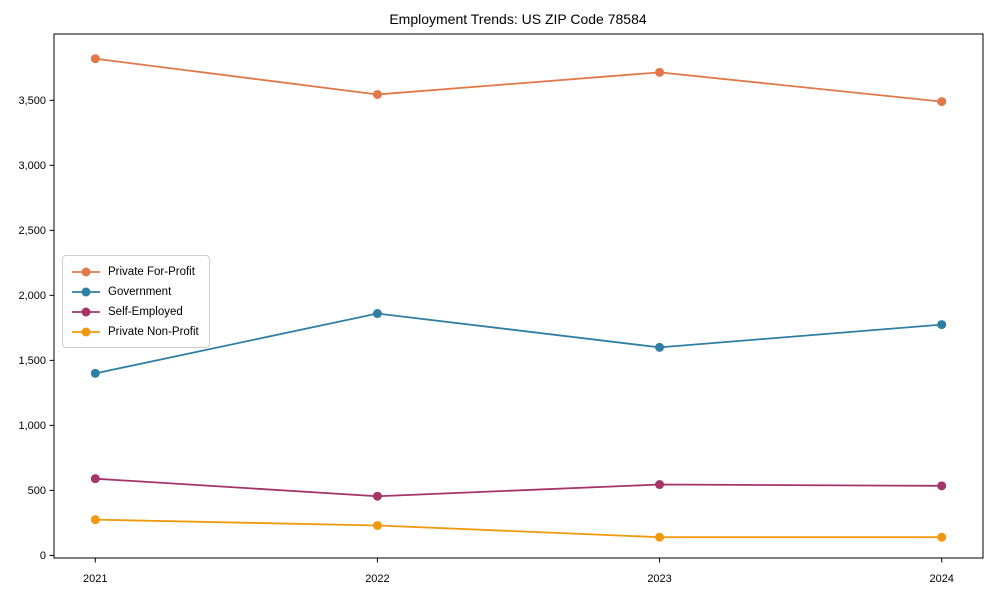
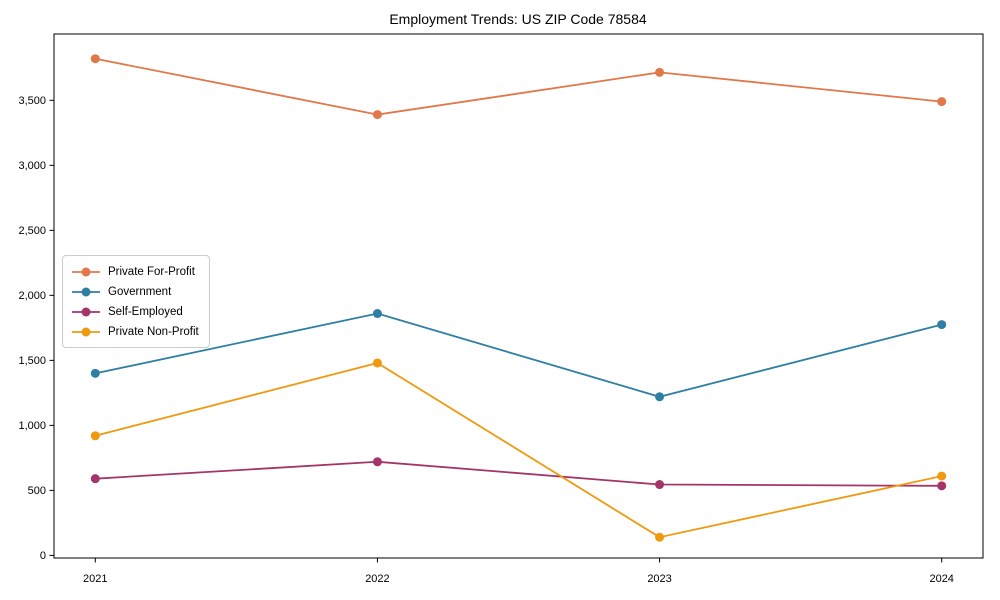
Private Non-Profit/2021: 280 -> 920
Private For-Profit/2022: 3540 -> 3390
Self-Employed/2022: 460 -> 720
Private Non-Profit/2022: 230 -> 1480
Government/2023: 1600 -> 1220
Private Non-Profit/2024: 140 -> 610
